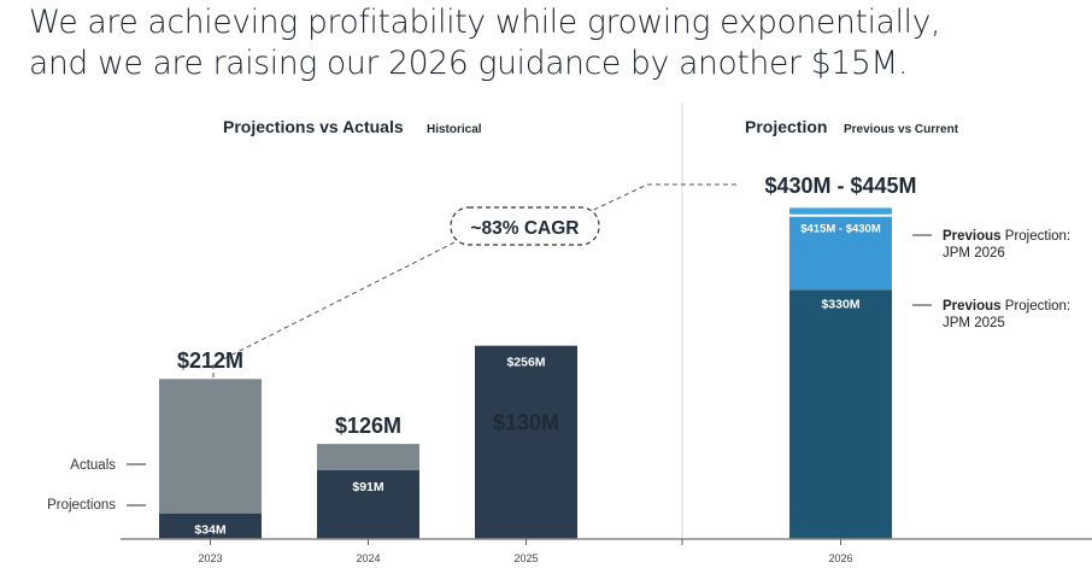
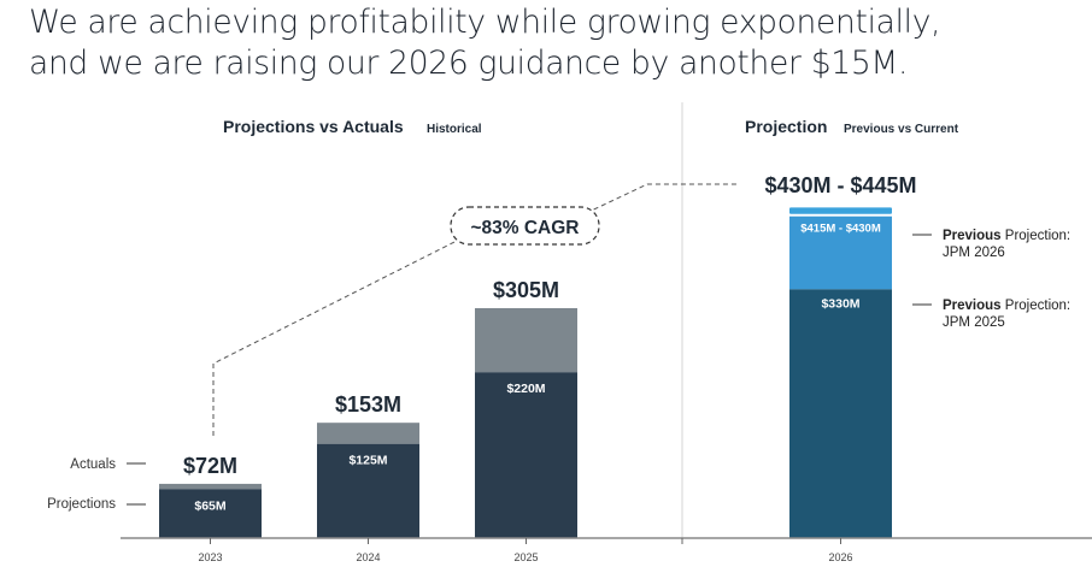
Projections vs Actuals/Projections/2023: $34M -> $65M
Projections vs Actuals/Actuals/2023: $212M -> $72M
Projections vs Actuals/Projections/2024: $91M -> $125M
Projections vs Actuals/Actuals/2024: $126M -> $153M
Projections vs Actuals/Projections/2025: $256M -> $220M
Projections vs Actuals/Actuals/2025: $130M -> $305M
